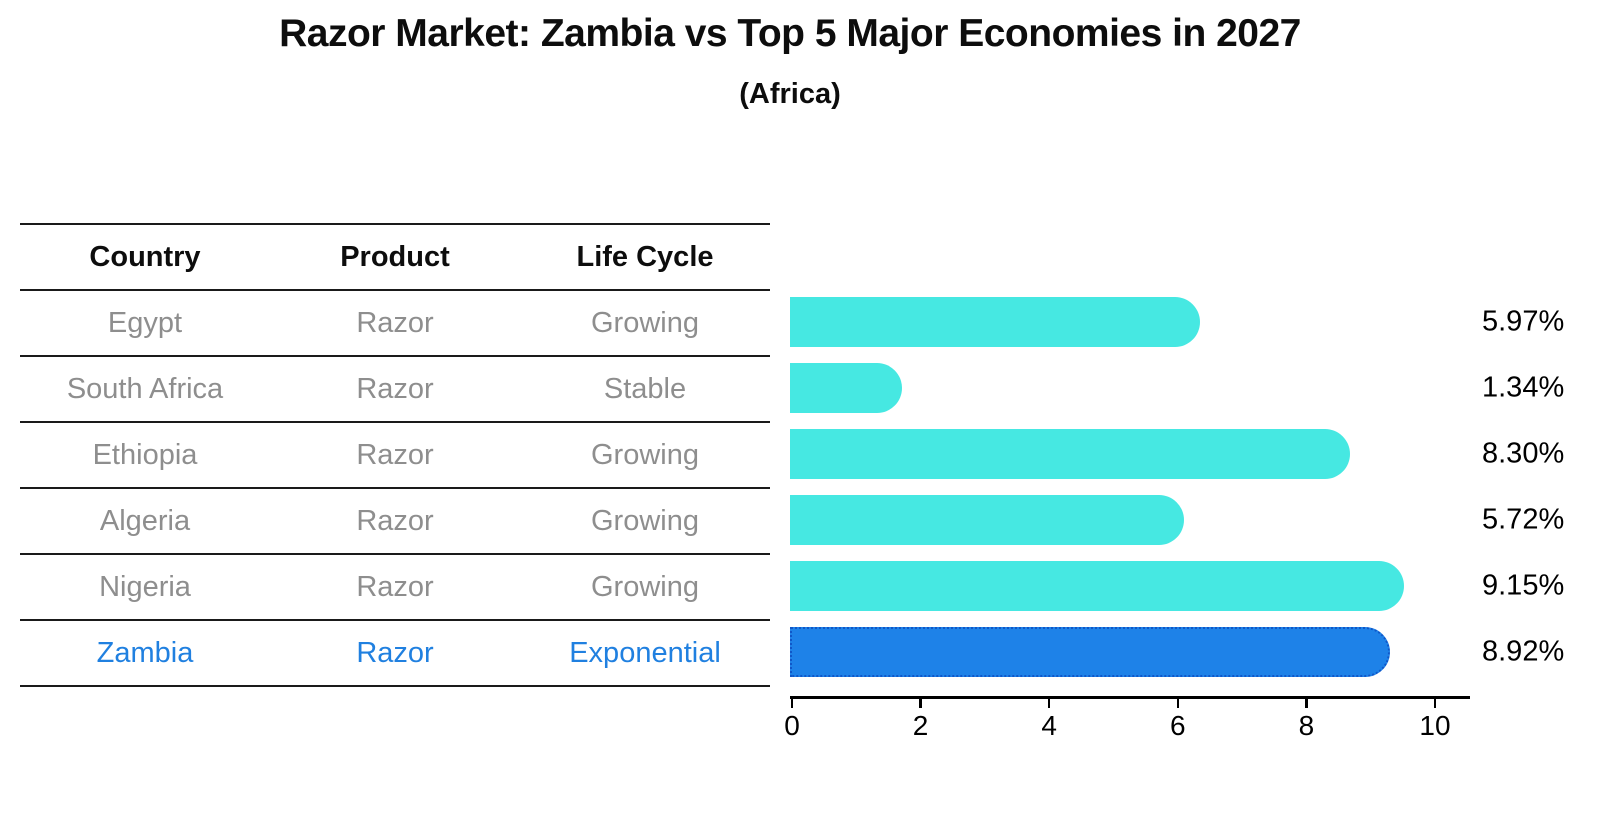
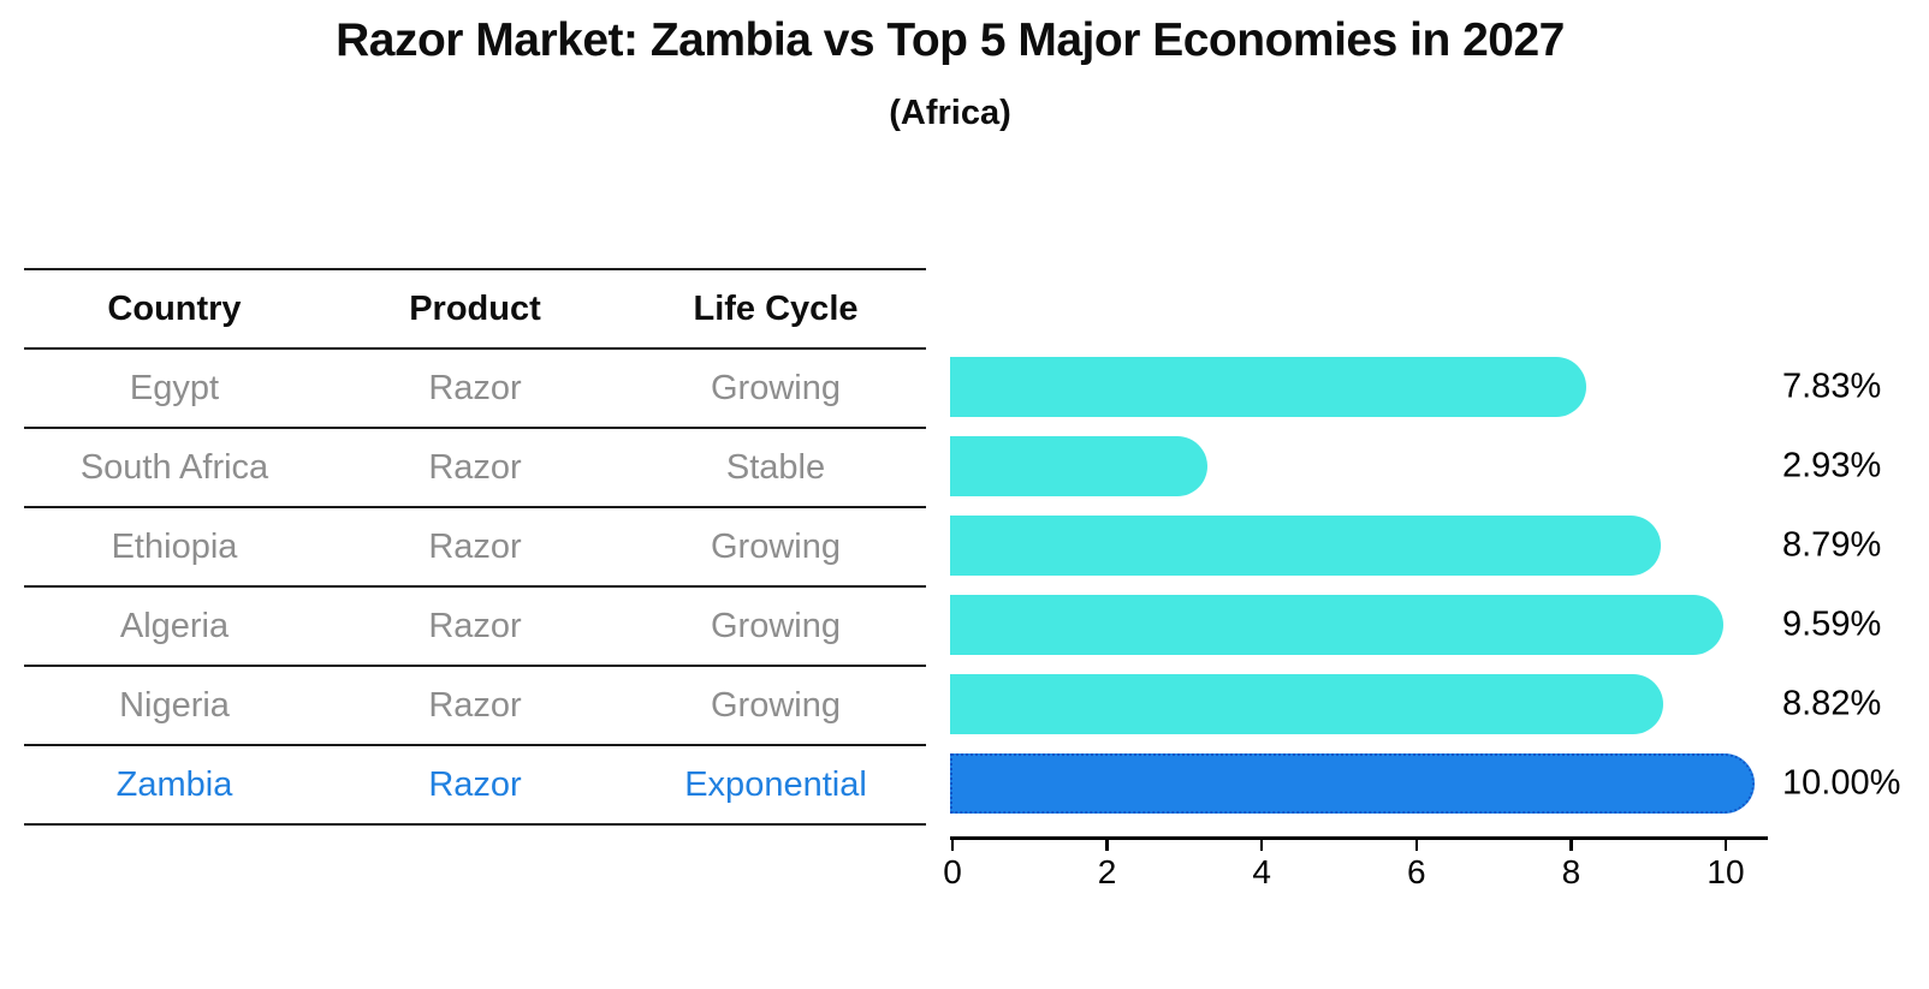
Egypt: 5.97% -> 7.83%
South Africa: 1.34% -> 2.93%
Ethiopia: 8.30% -> 8.79%
Algeria: 5.72% -> 9.59%
Nigeria: 9.15% -> 8.82%
Zambia: 8.92% -> 10.00%
